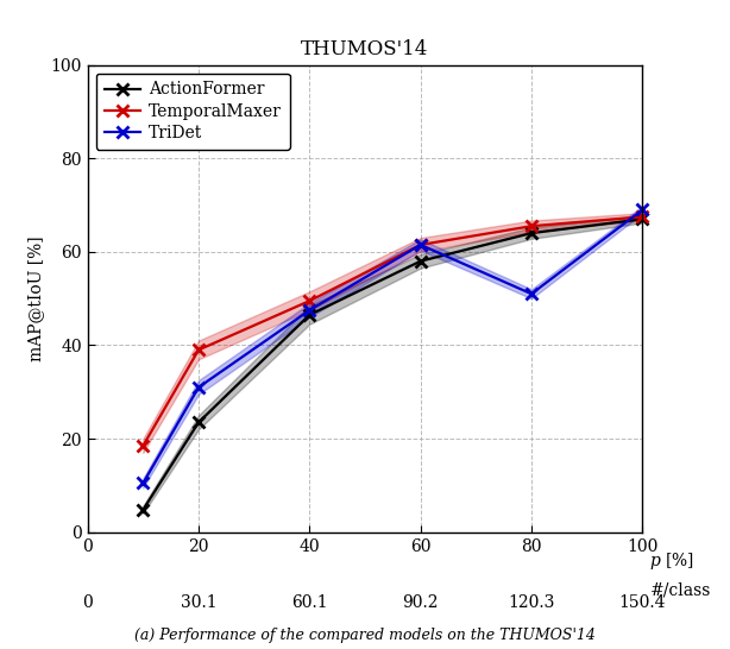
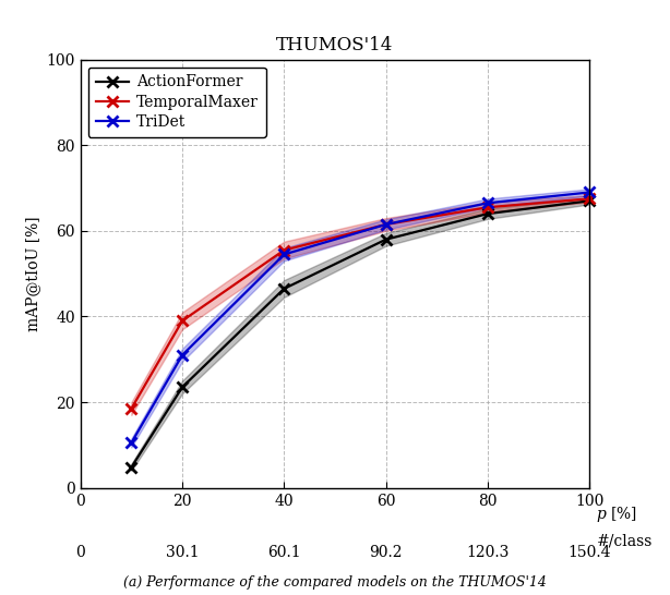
TemporalMaxer/40: 49.5 -> 55.5
TriDet/40: 47.5 -> 54.5
TriDet/80: 51.0 -> 66.5
